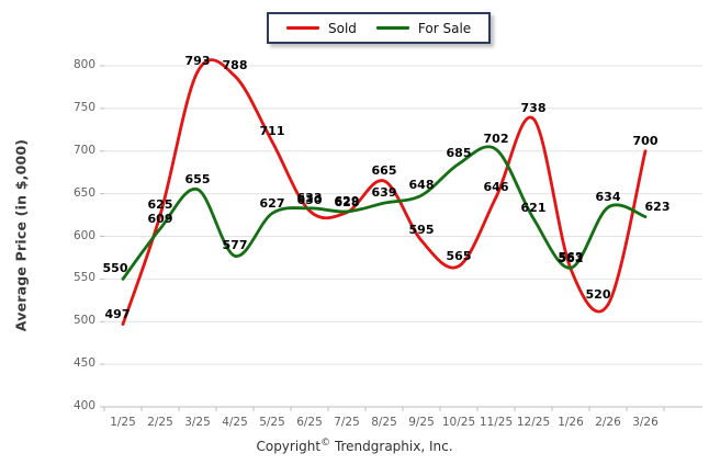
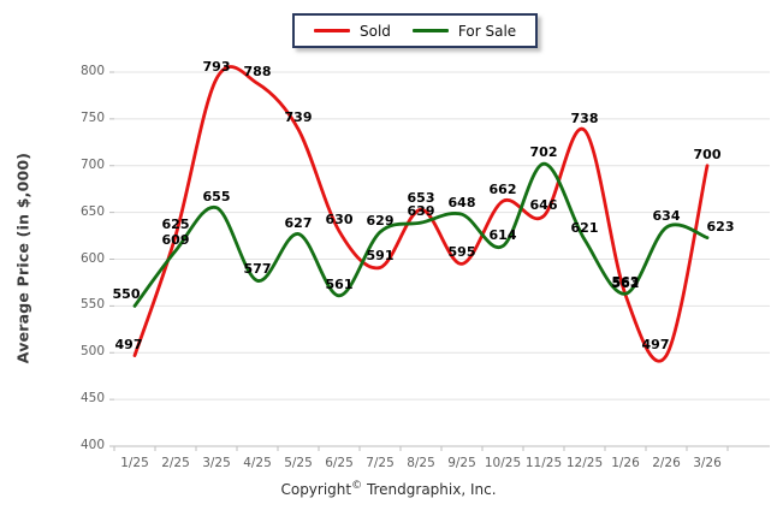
Sold/5/25: 711 -> 739
For Sale/6/25: 633 -> 561
Sold/7/25: 628 -> 591
Sold/8/25: 665 -> 653
Sold/10/25: 565 -> 662
For Sale/10/25: 685 -> 614
Sold/2/26: 520 -> 497
